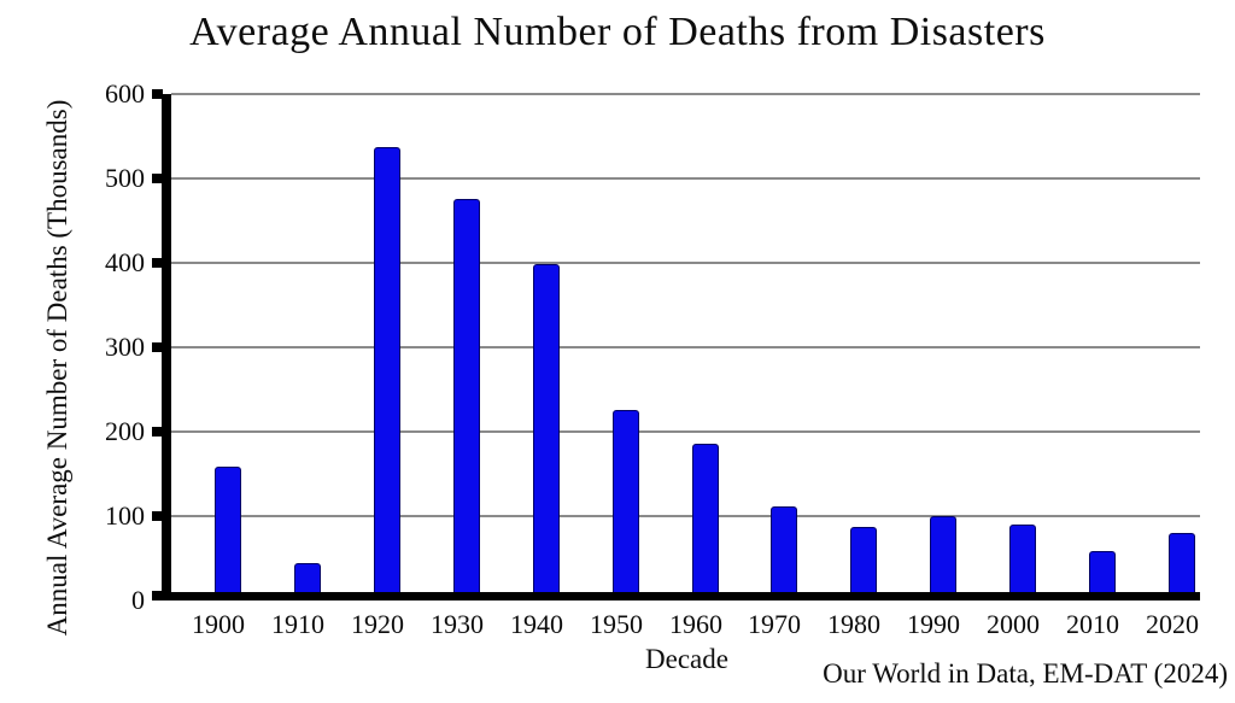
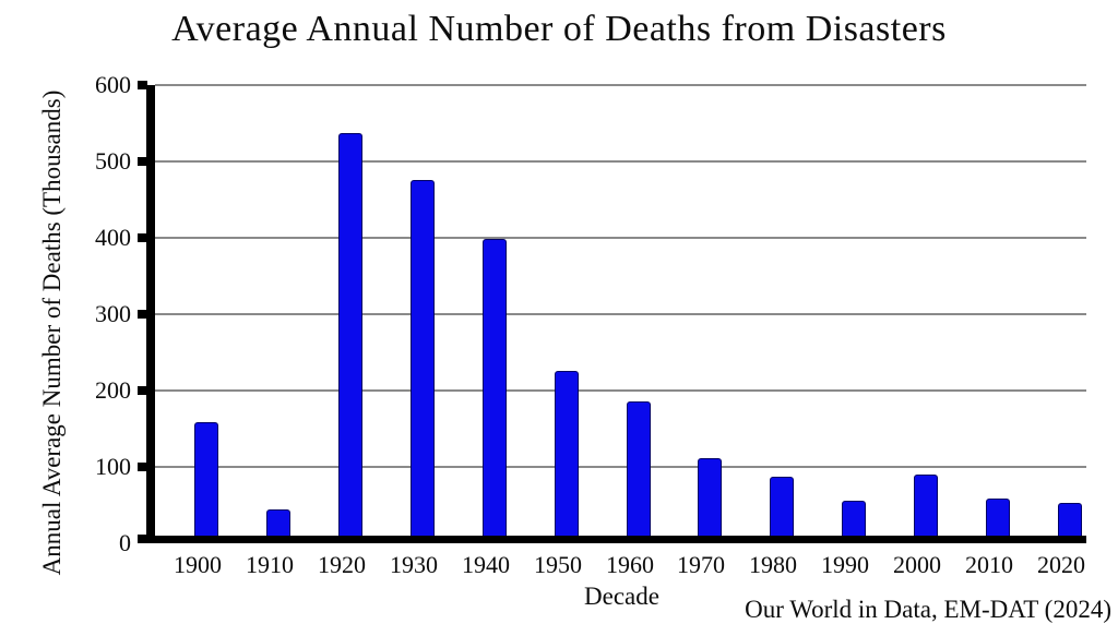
1990: 90 -> 50
2020: 70 -> 40
